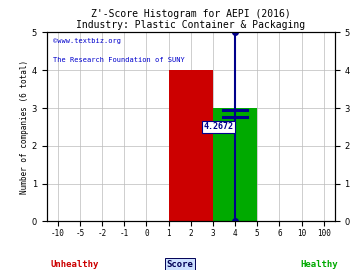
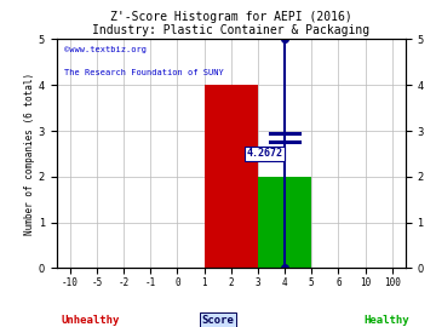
4: 3 -> 2
